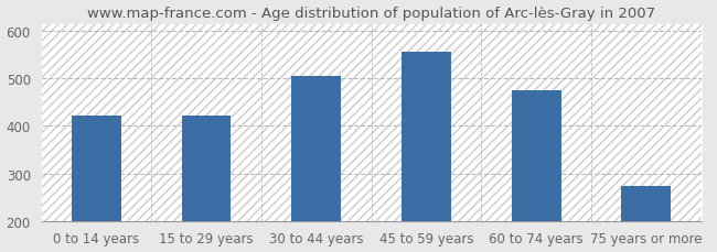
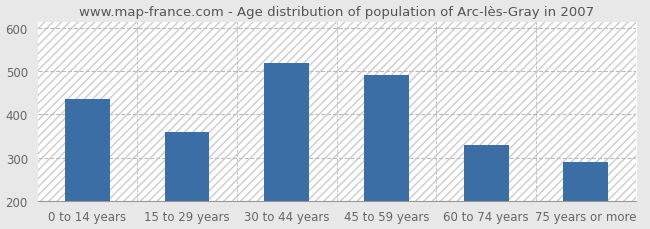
0 to 14 years: 422 -> 435
15 to 29 years: 422 -> 360
30 to 44 years: 505 -> 520
45 to 59 years: 557 -> 490
60 to 74 years: 474 -> 330
75 years or more: 273 -> 290
